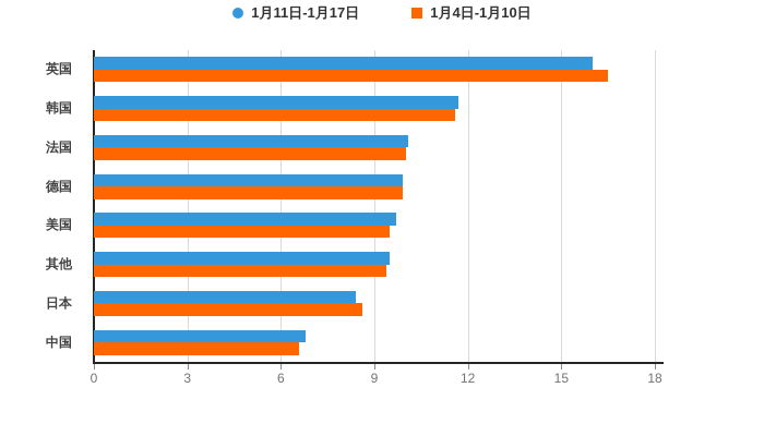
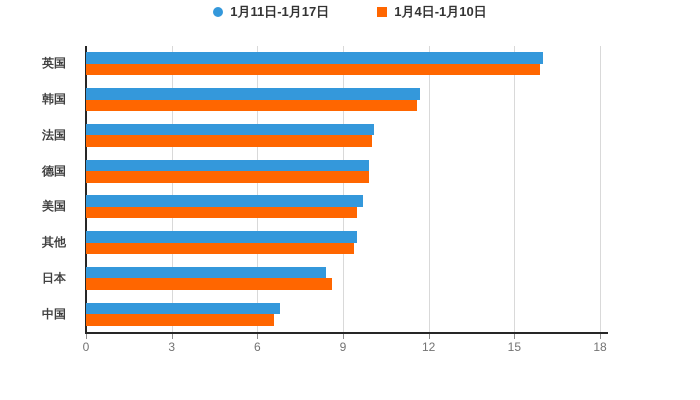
1月4日-1月10日/英国: 16.5 -> 15.9
